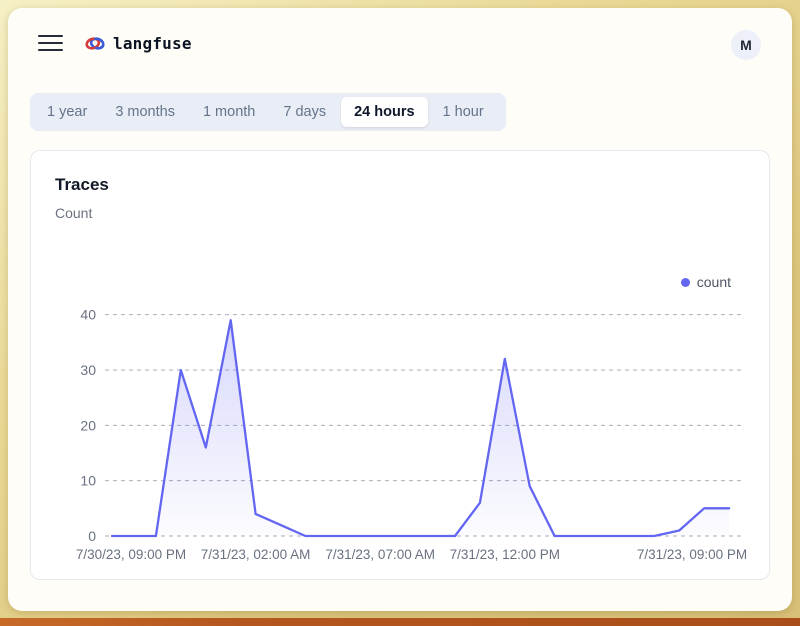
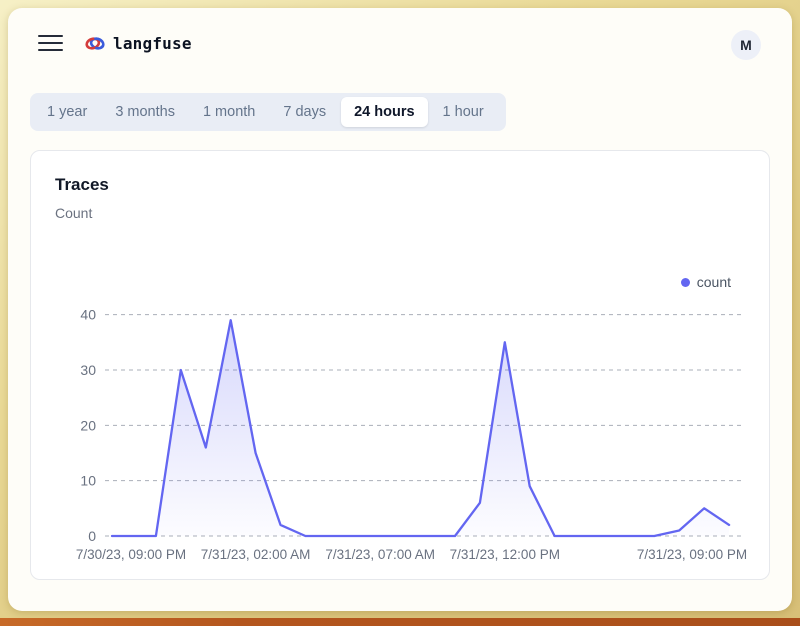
7/31/23, 02:00 AM: 4 -> 15
7/31/23, 12:00 PM: 32 -> 35
7/31/23, 09:00 PM: 5 -> 2
